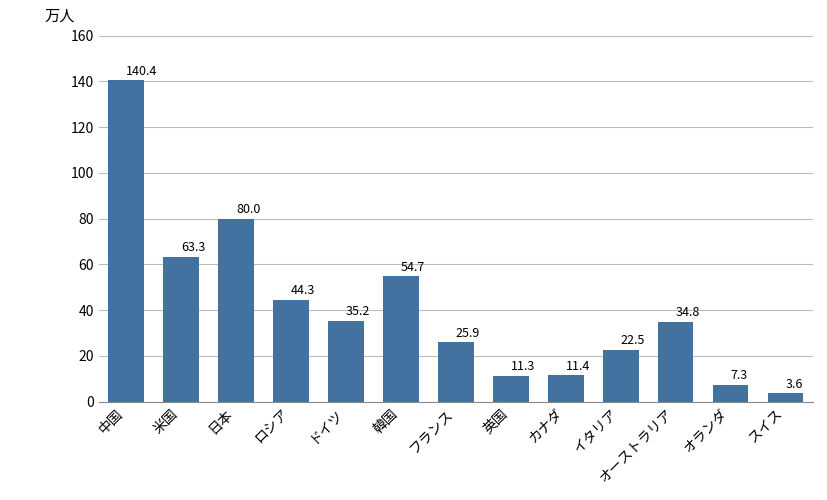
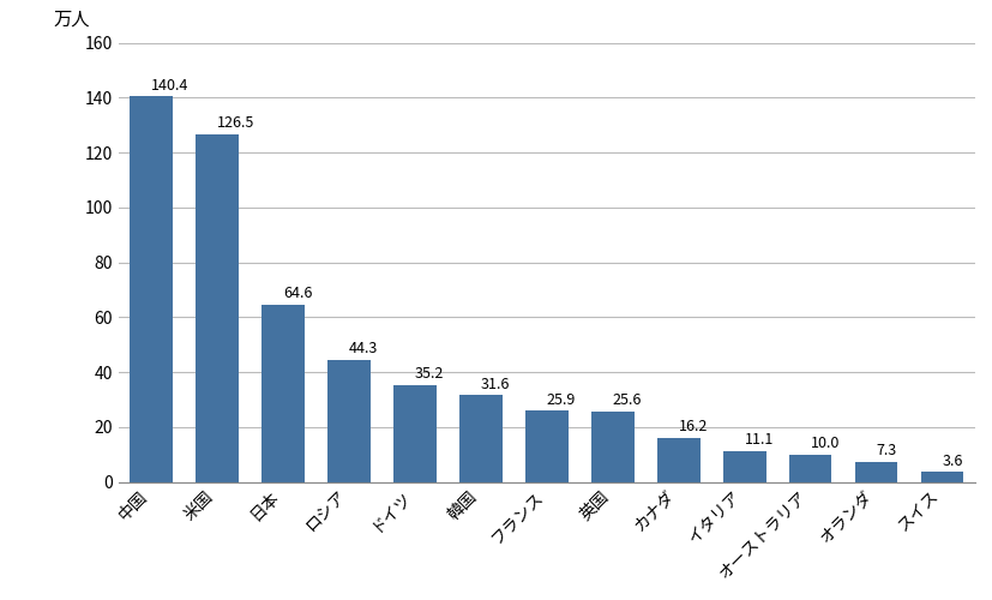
米国: 63.3 -> 126.5
日本: 80.0 -> 64.6
韓国: 54.7 -> 31.6
英国: 11.3 -> 25.6
カナダ: 11.4 -> 16.2
イタリア: 22.5 -> 11.1
オーストラリア: 34.8 -> 10.0
